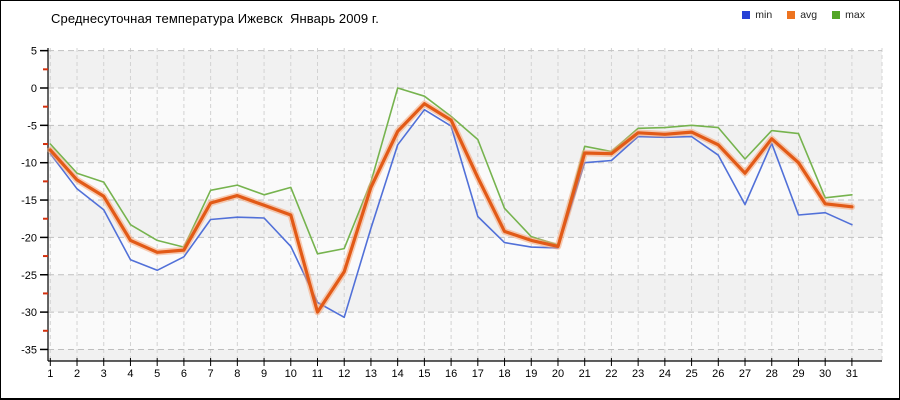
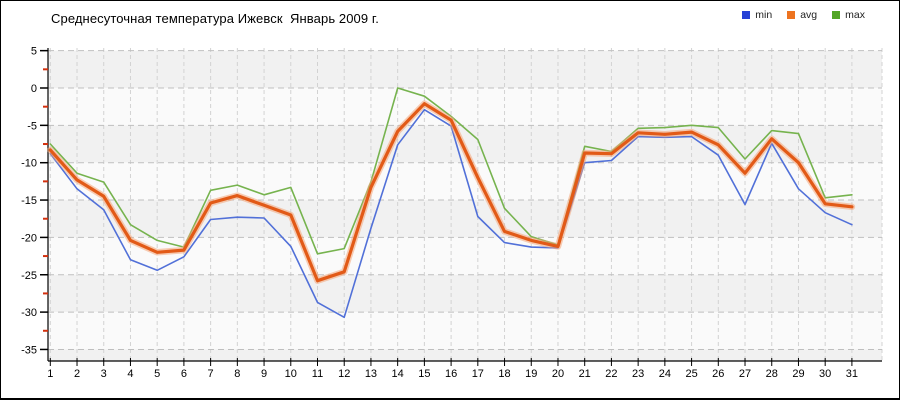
avg/11: -30 -> -26
min/29: -17 -> -14
